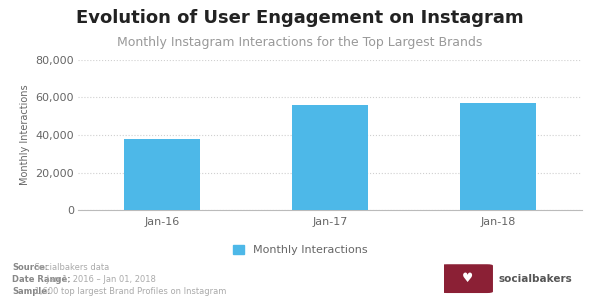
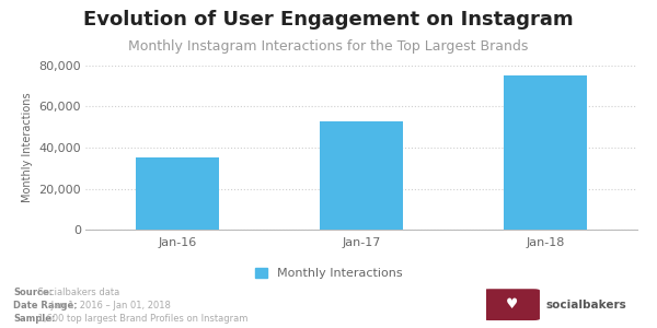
Jan-16: 38,000 -> 35,000
Jan-17: 56,000 -> 53,000
Jan-18: 57,000 -> 75,000
